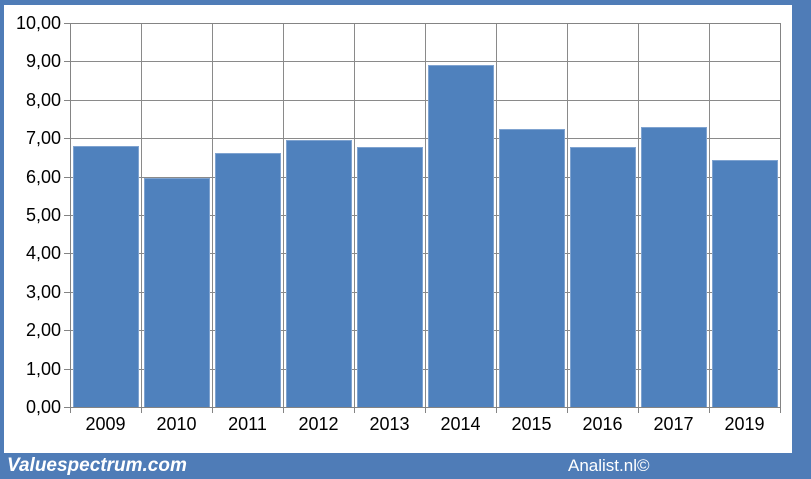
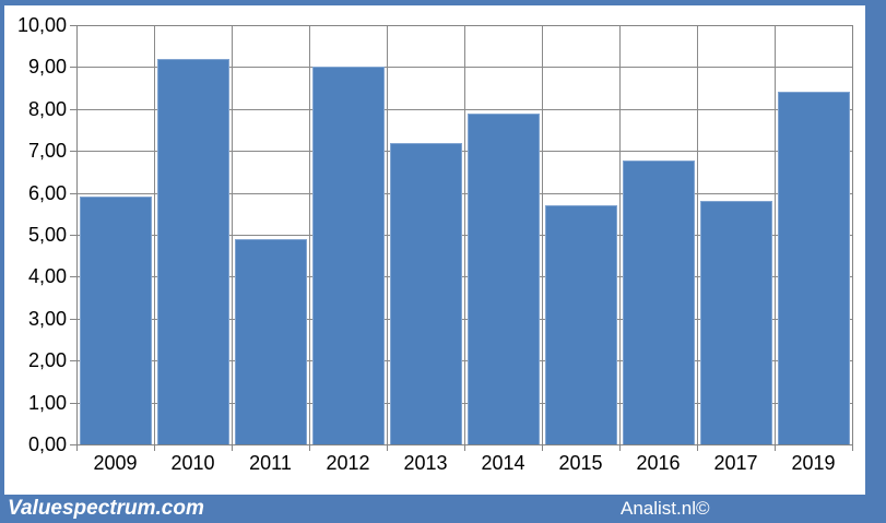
2009: 6,8 -> 5,9
2010: 6,0 -> 9,2
2011: 6,6 -> 4,9
2012: 7,0 -> 9,0
2013: 6,8 -> 7,2
2014: 8,9 -> 7,9
2015: 7,2 -> 5,7
2017: 7,3 -> 5,8
2019: 6,4 -> 8,4
